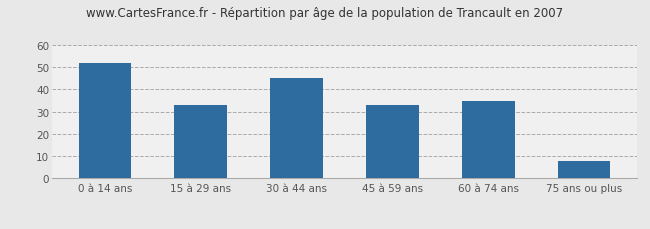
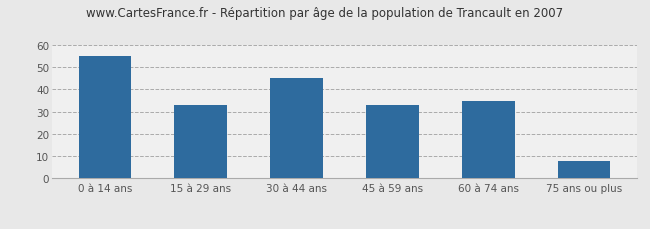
0 à 14 ans: 52 -> 55
